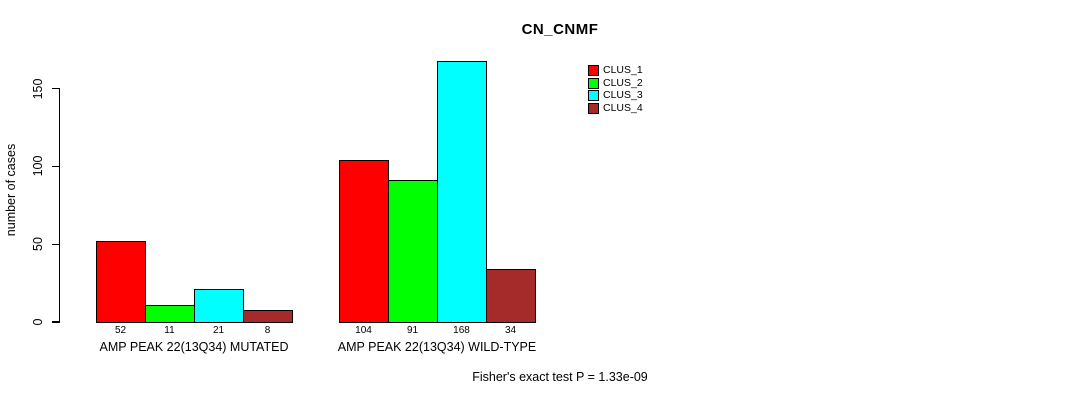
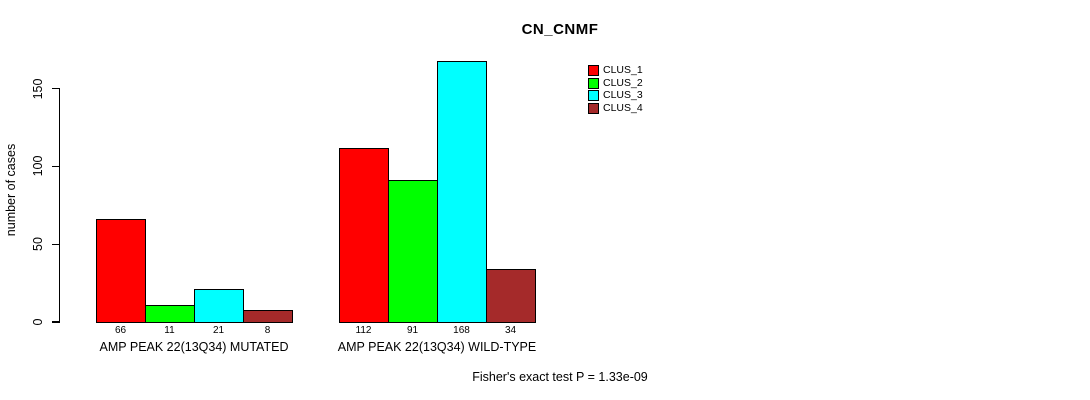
CLUS_1/AMP PEAK 22(13Q34) MUTATED: 52 -> 66
CLUS_1/AMP PEAK 22(13Q34) WILD-TYPE: 104 -> 112
